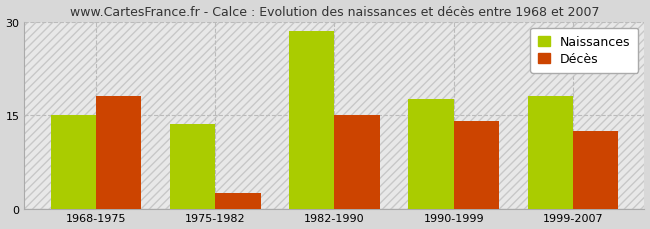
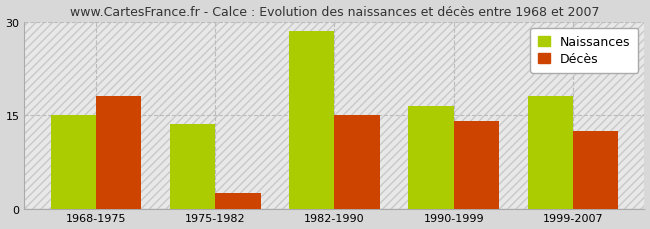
Naissances/1990-1999: 17.6 -> 16.5
